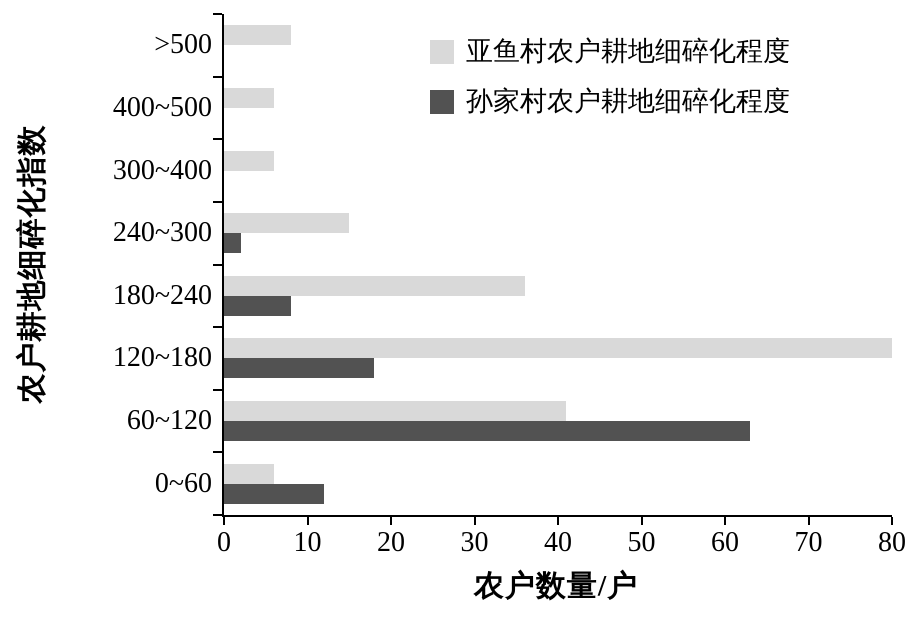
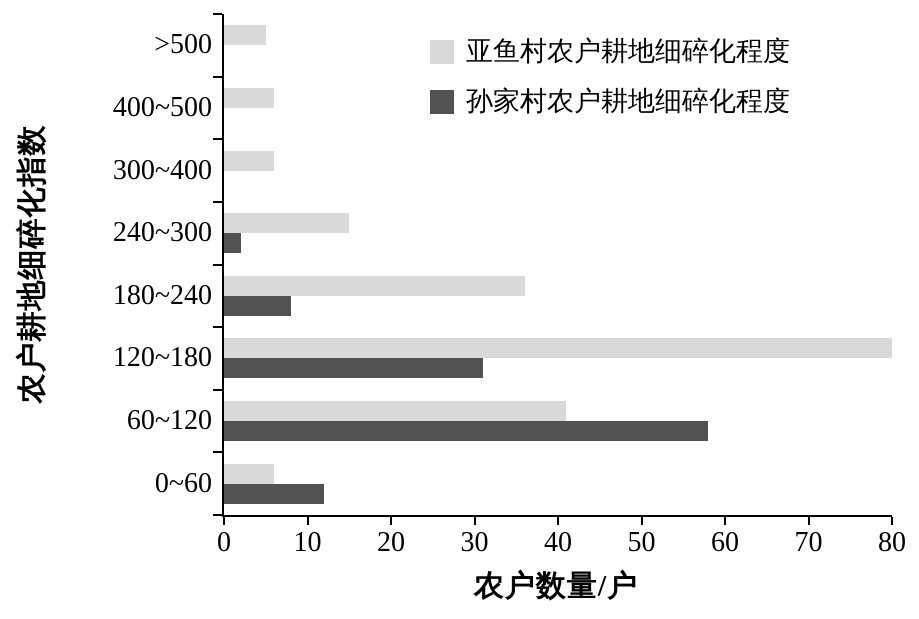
亚鱼村农户耕地细碎化程度/>500: 8 -> 5
孙家村农户耕地细碎化程度/120~180: 18 -> 31
孙家村农户耕地细碎化程度/60~120: 63 -> 58
